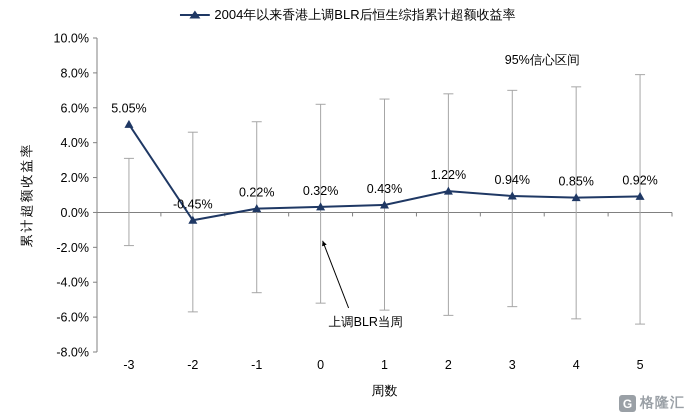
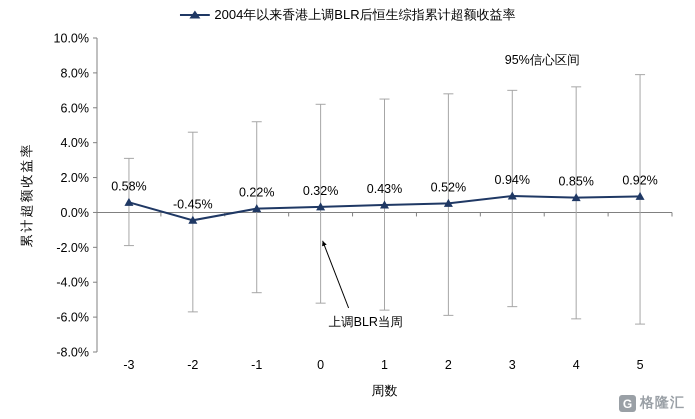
-3: 5.05% -> 0.58%
2: 1.22% -> 0.52%
